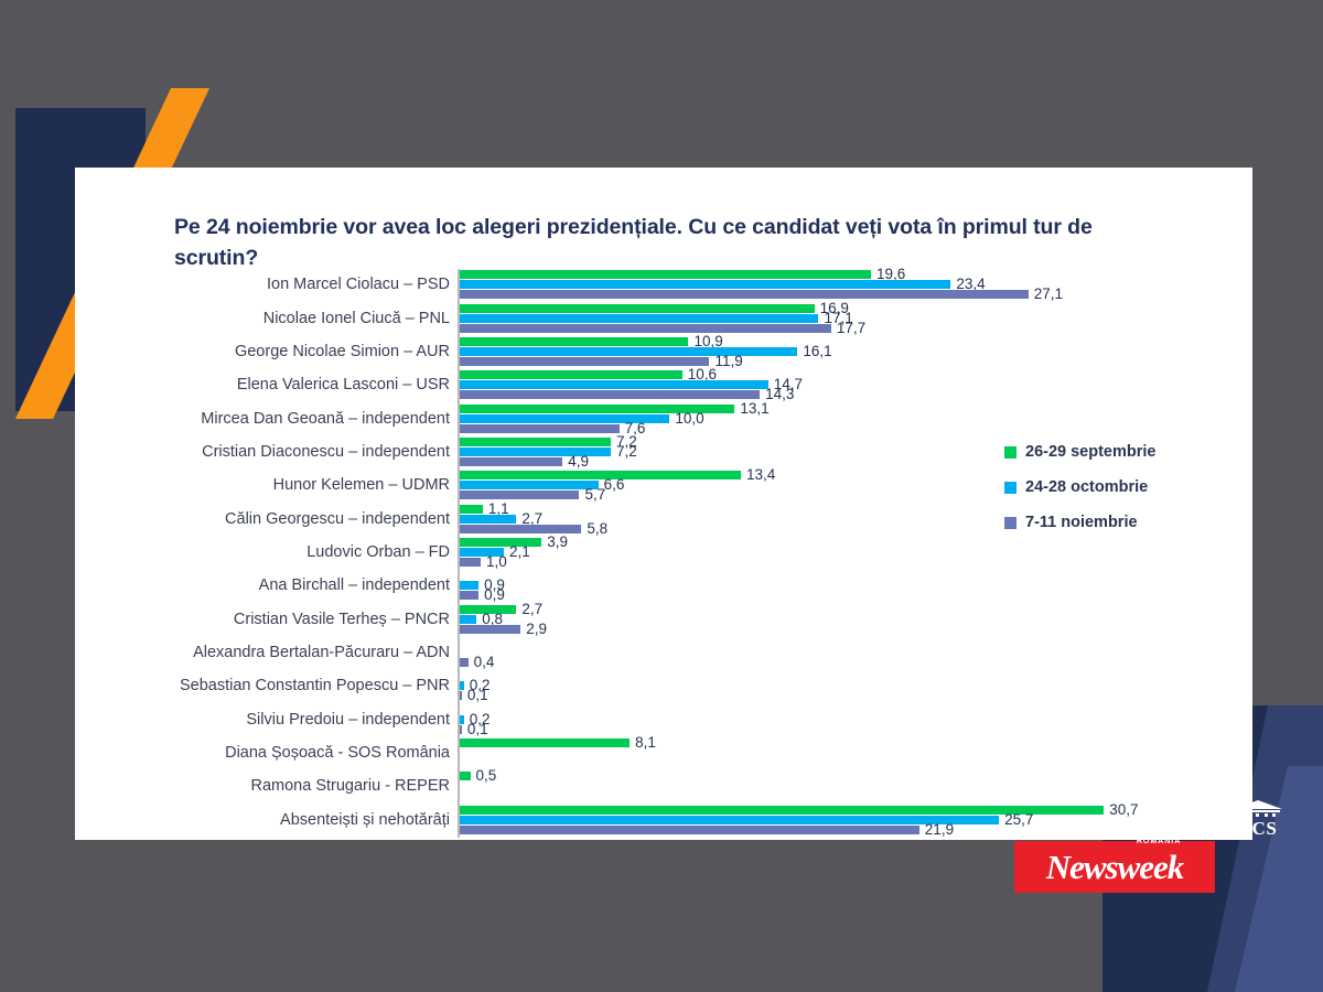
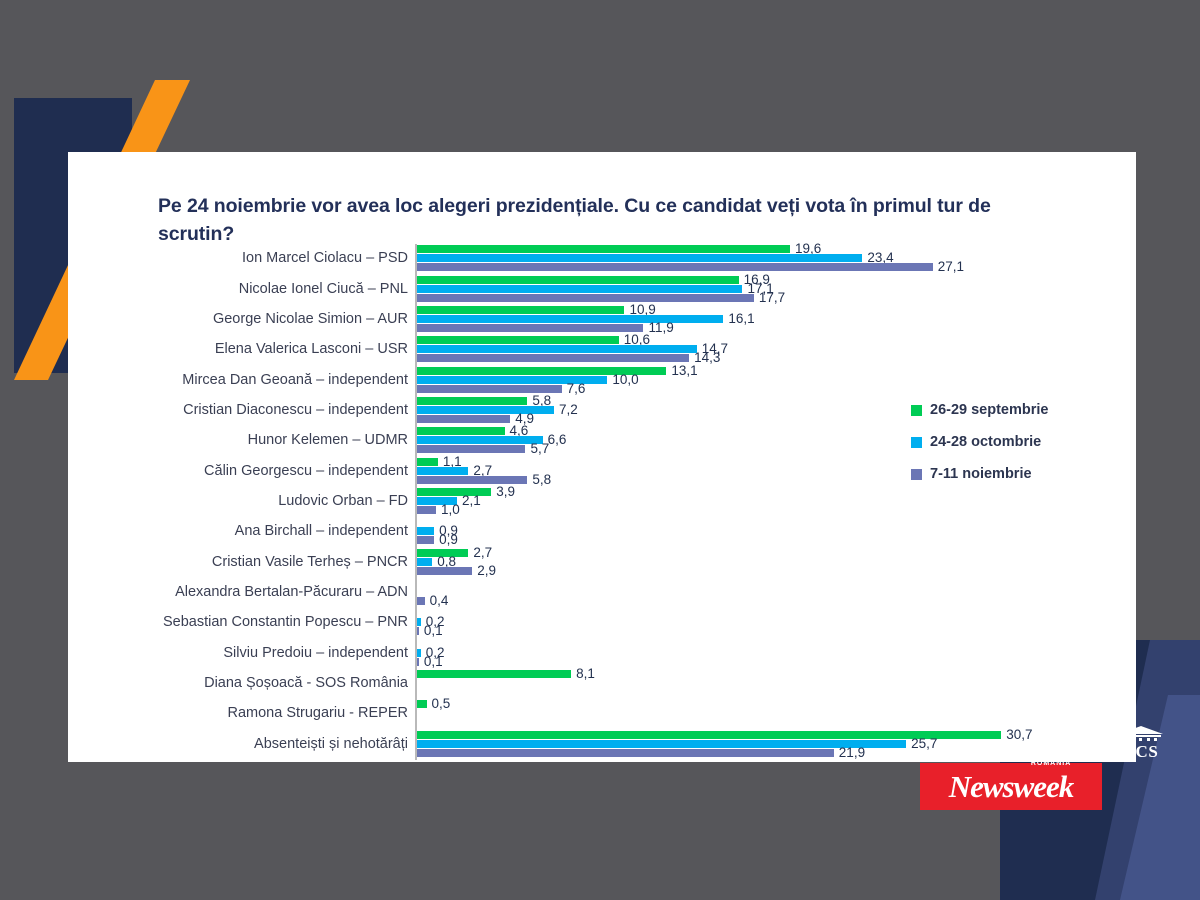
26-29 septembrie/Cristian Diaconescu – independent: 7,2 -> 5,8
26-29 septembrie/Hunor Kelemen – UDMR: 13,4 -> 4,6
